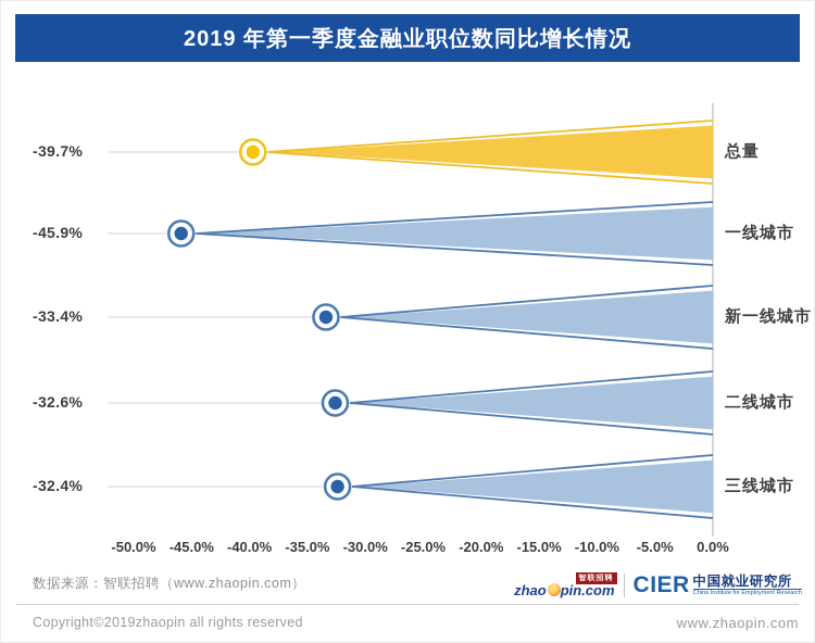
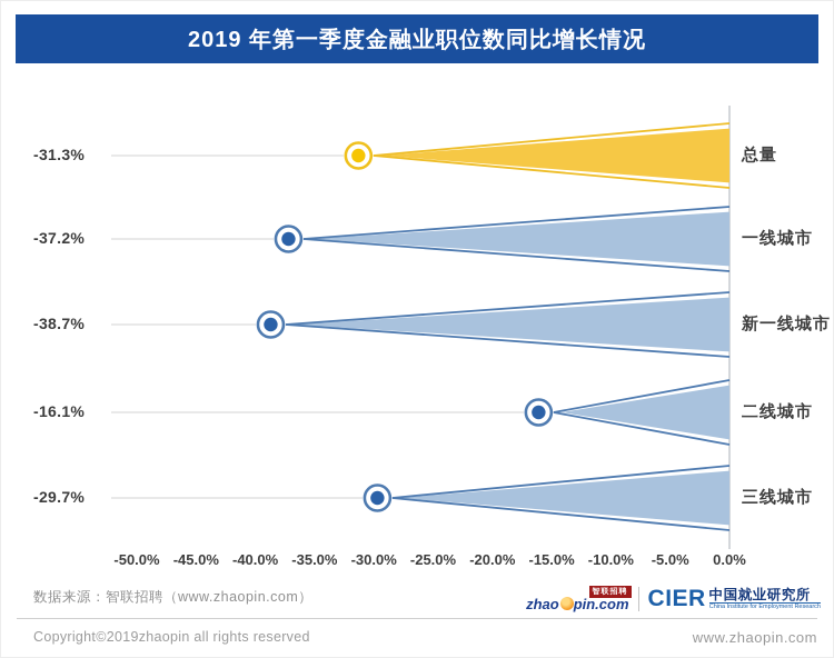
总量: -39.7% -> -31.3%
一线城市: -45.9% -> -37.2%
新一线城市: -33.4% -> -38.7%
二线城市: -32.6% -> -16.1%
三线城市: -32.4% -> -29.7%
